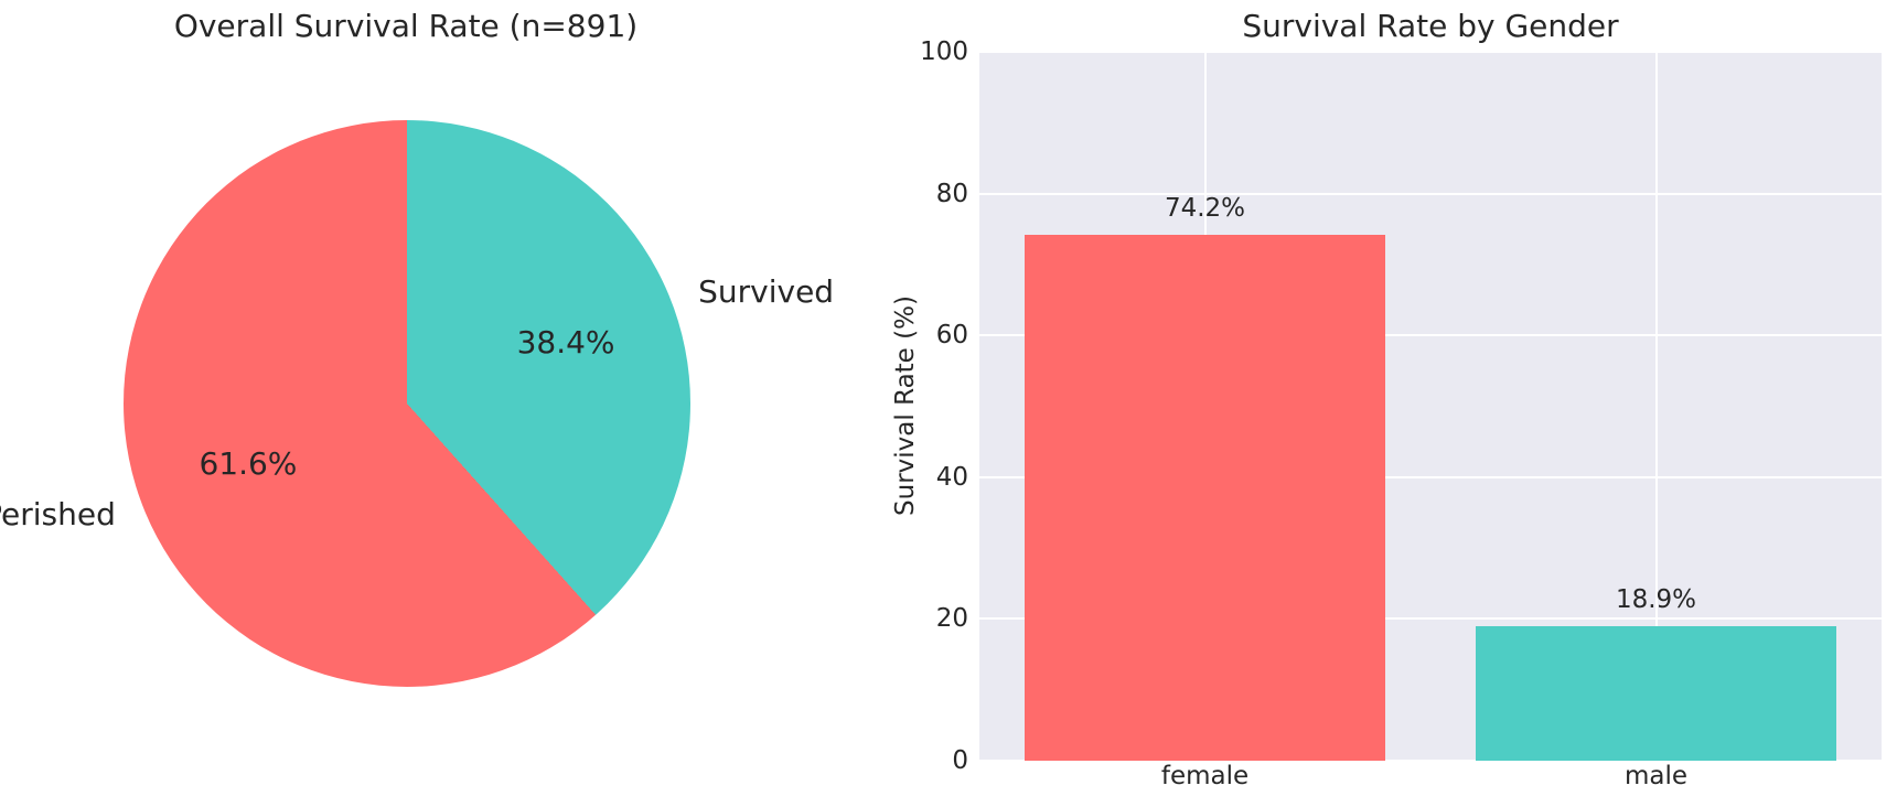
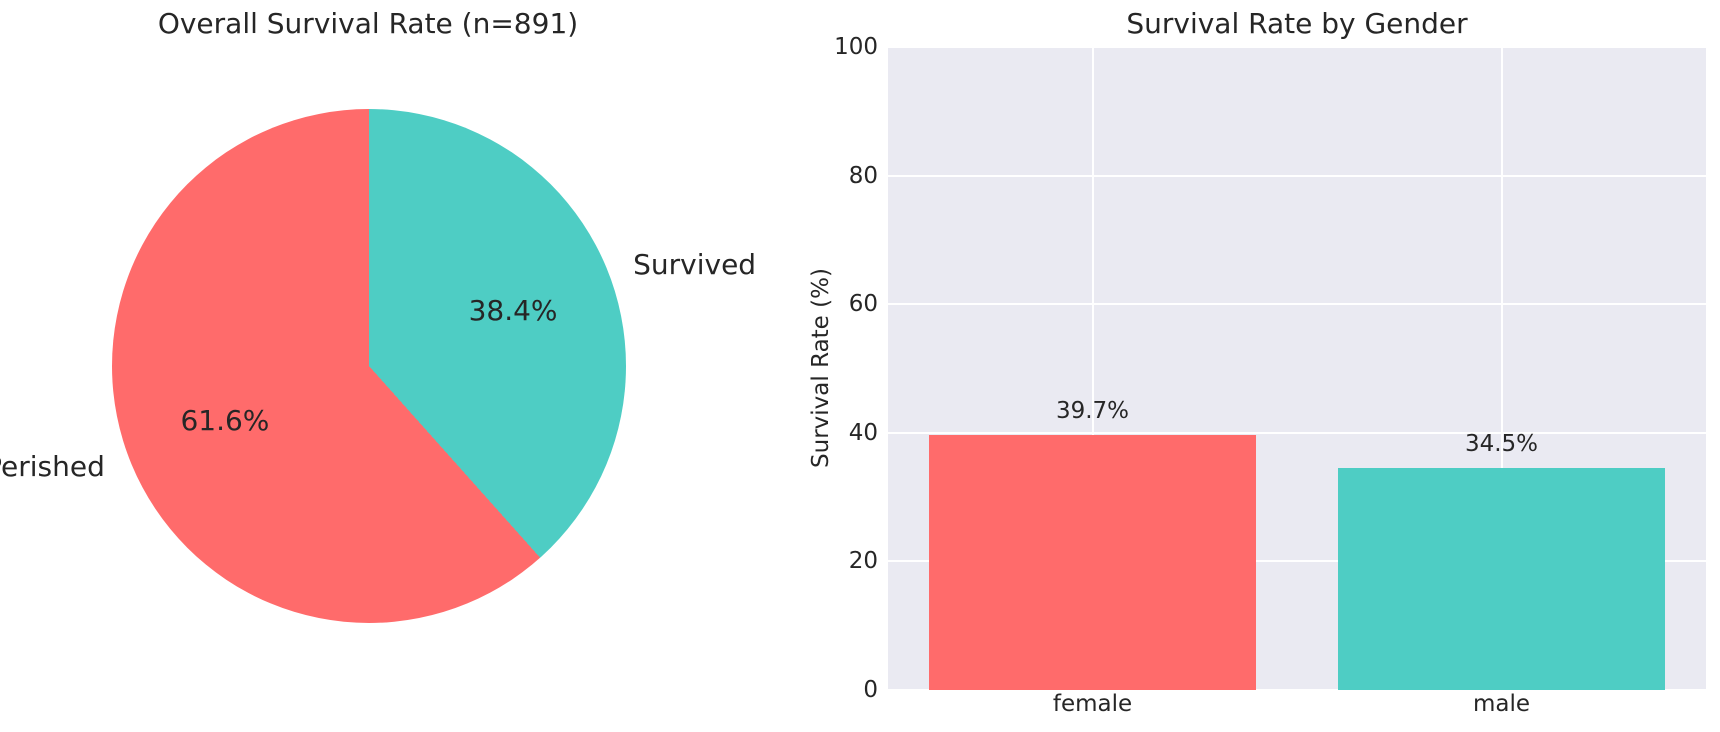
Survival Rate by Gender/female: 74.2% -> 39.7%
Survival Rate by Gender/male: 18.9% -> 34.5%
